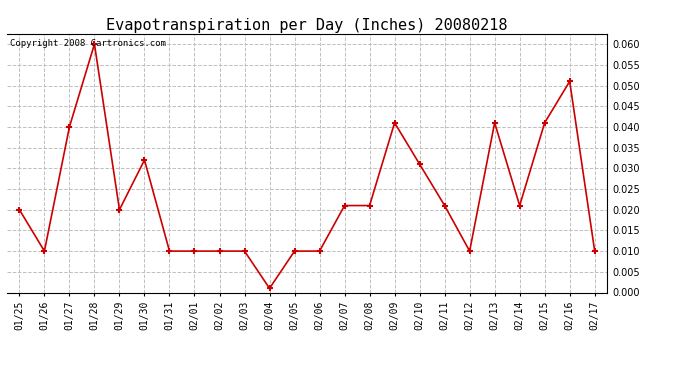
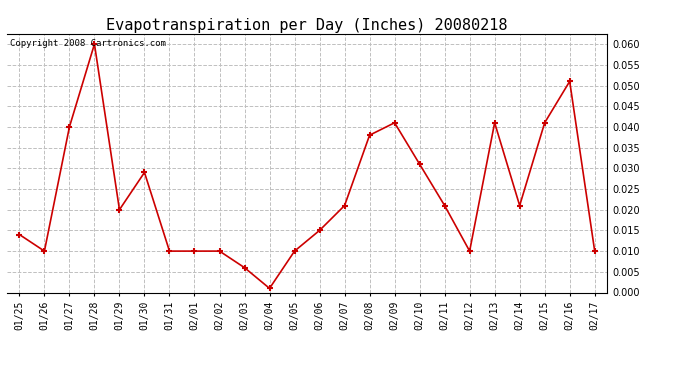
01/25: 0.020 -> 0.014
01/30: 0.032 -> 0.029
02/03: 0.010 -> 0.006
02/06: 0.010 -> 0.015
02/08: 0.021 -> 0.038
